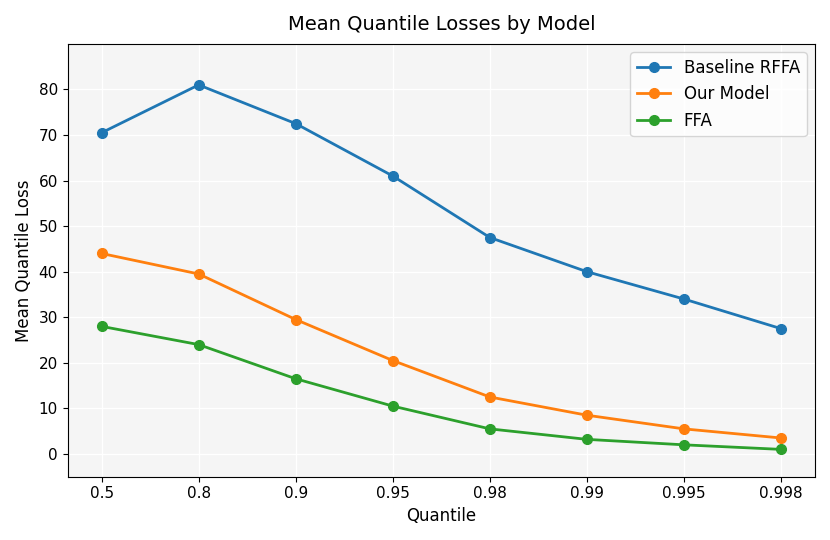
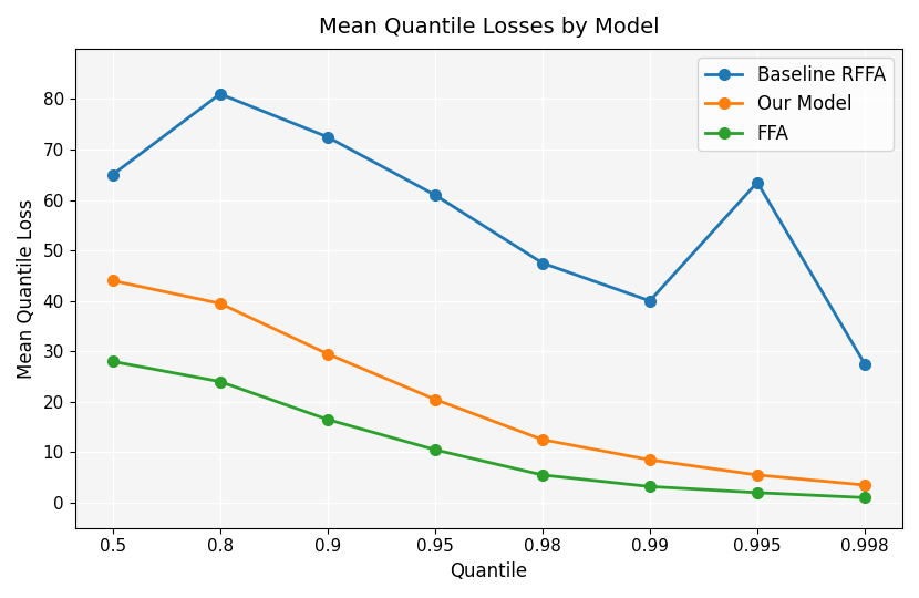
Baseline RFFA/0.5: 70.5 -> 65.0
Baseline RFFA/0.995: 34.0 -> 63.5
